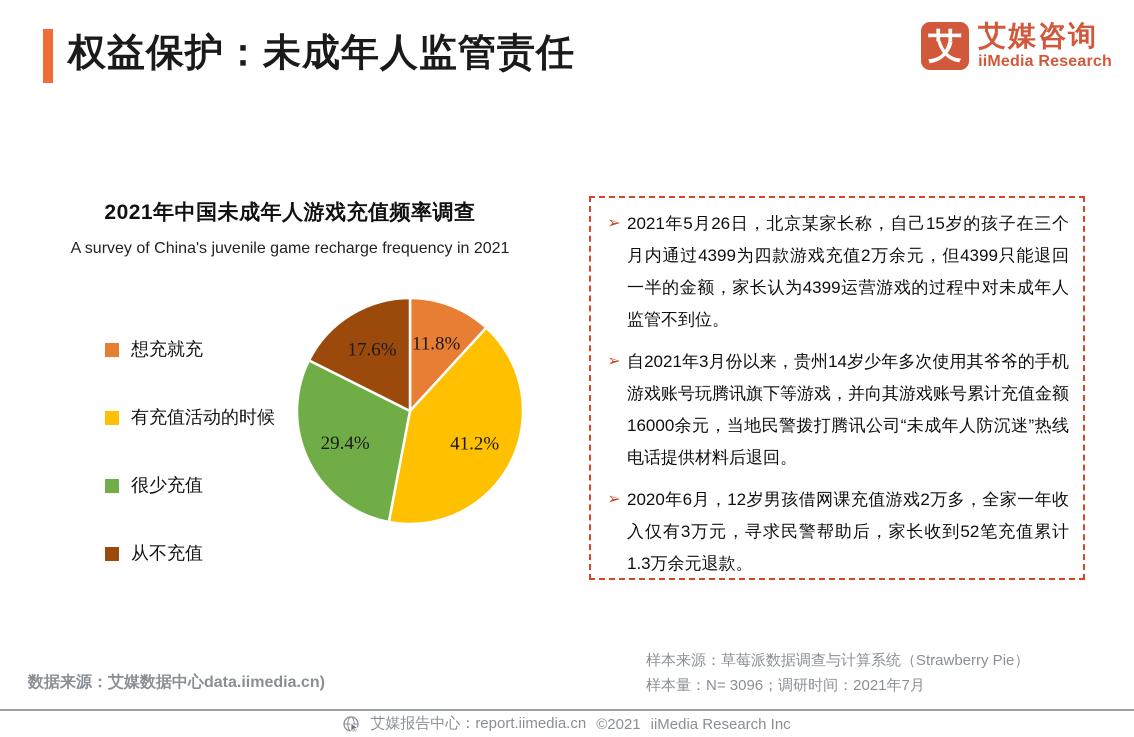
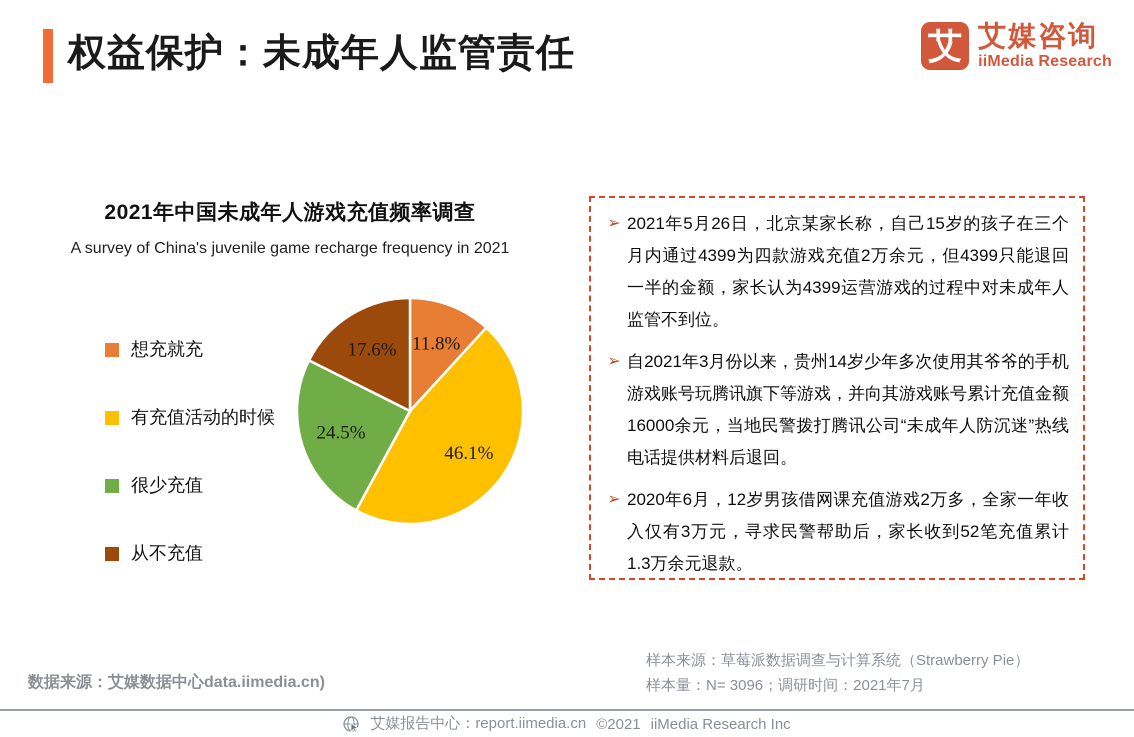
有充值活动的时候: 41.2% -> 46.1%
很少充值: 29.4% -> 24.5%
